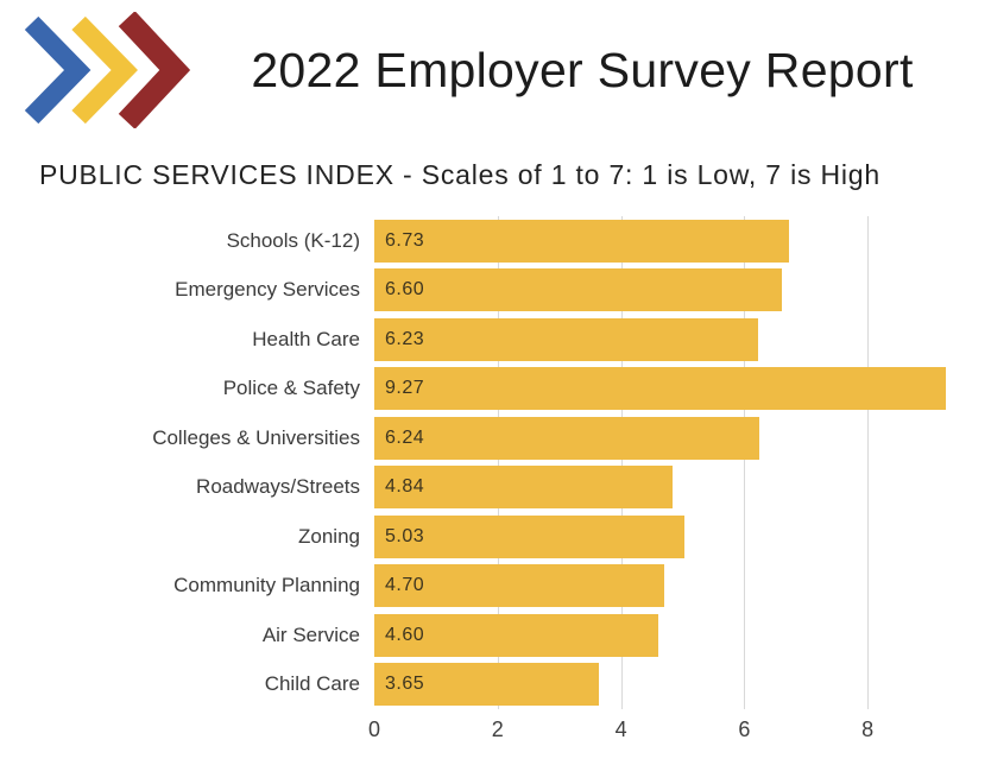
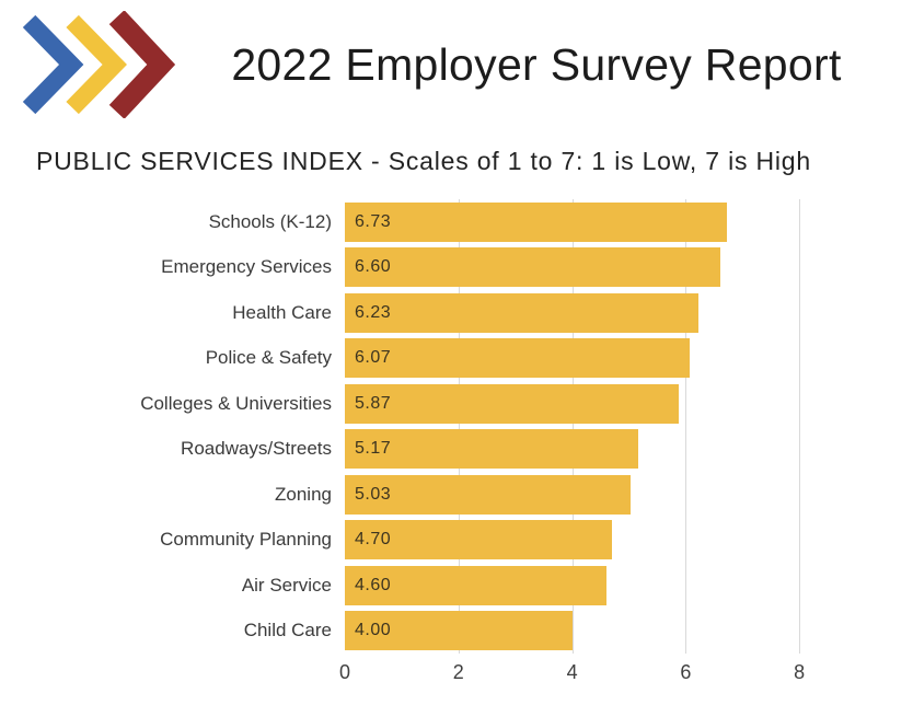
Police & Safety: 9.27 -> 6.07
Colleges & Universities: 6.24 -> 5.87
Roadways/Streets: 4.84 -> 5.17
Child Care: 3.65 -> 4.00
